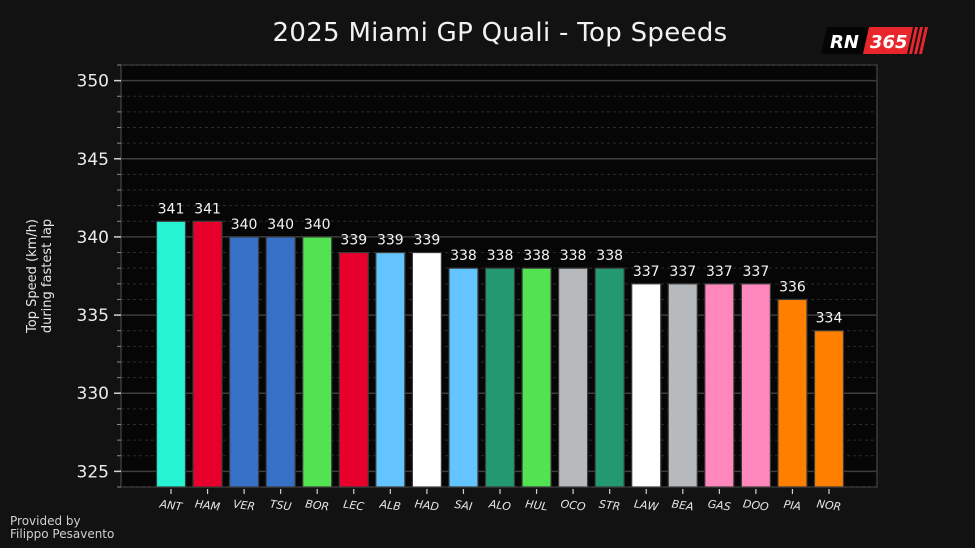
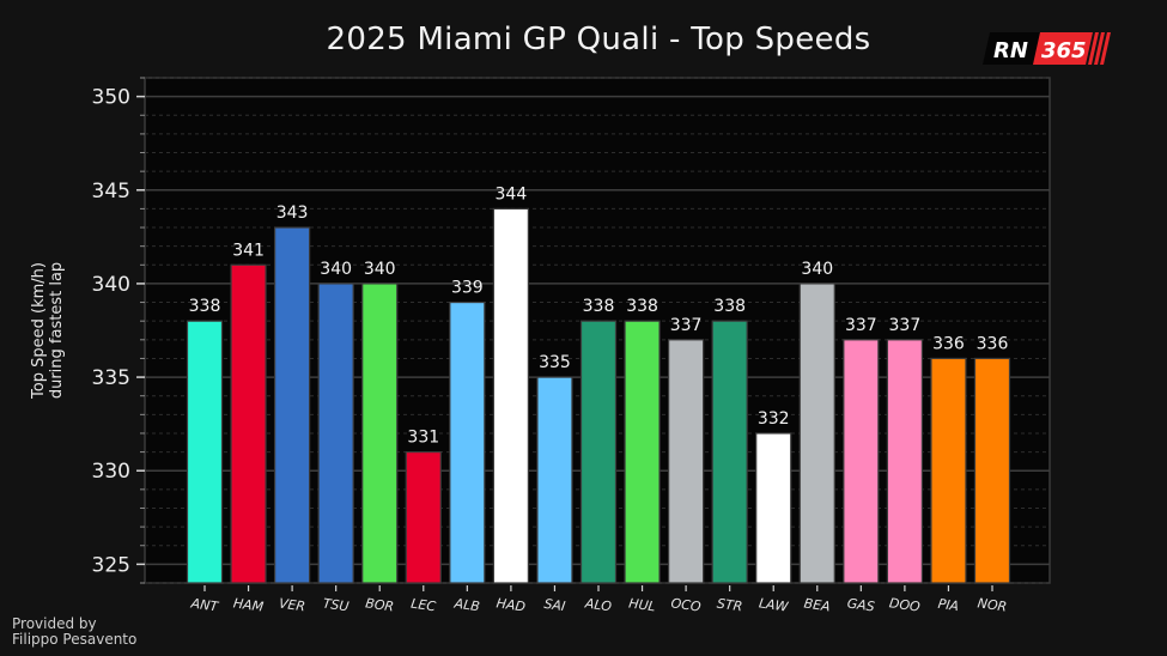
ANT: 341 -> 338
VER: 340 -> 343
LEC: 339 -> 331
HAD: 339 -> 344
SAI: 338 -> 335
OCO: 338 -> 337
LAW: 337 -> 332
BEA: 337 -> 340
NOR: 334 -> 336
